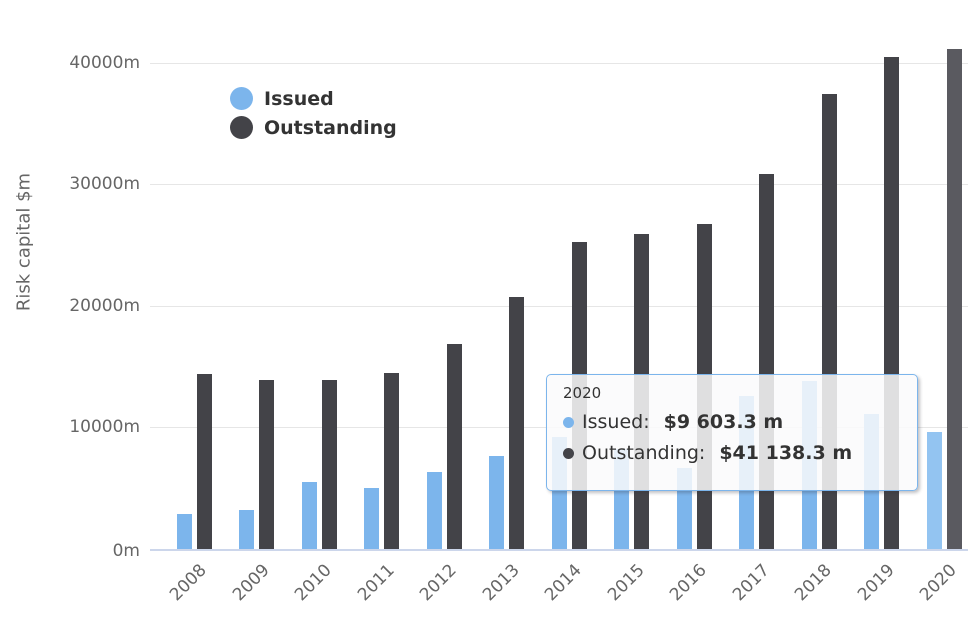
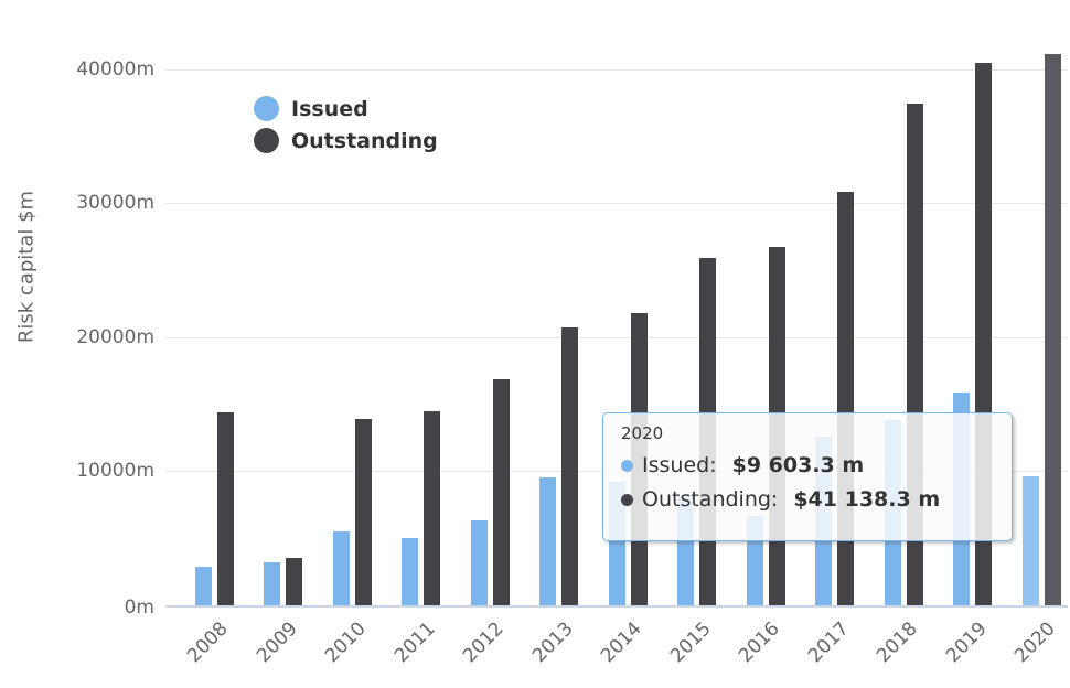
Outstanding/2009: 13900m -> 3500m
Issued/2013: 7600m -> 9500m
Outstanding/2014: 25200m -> 21800m
Issued/2019: 11100m -> 15900m
